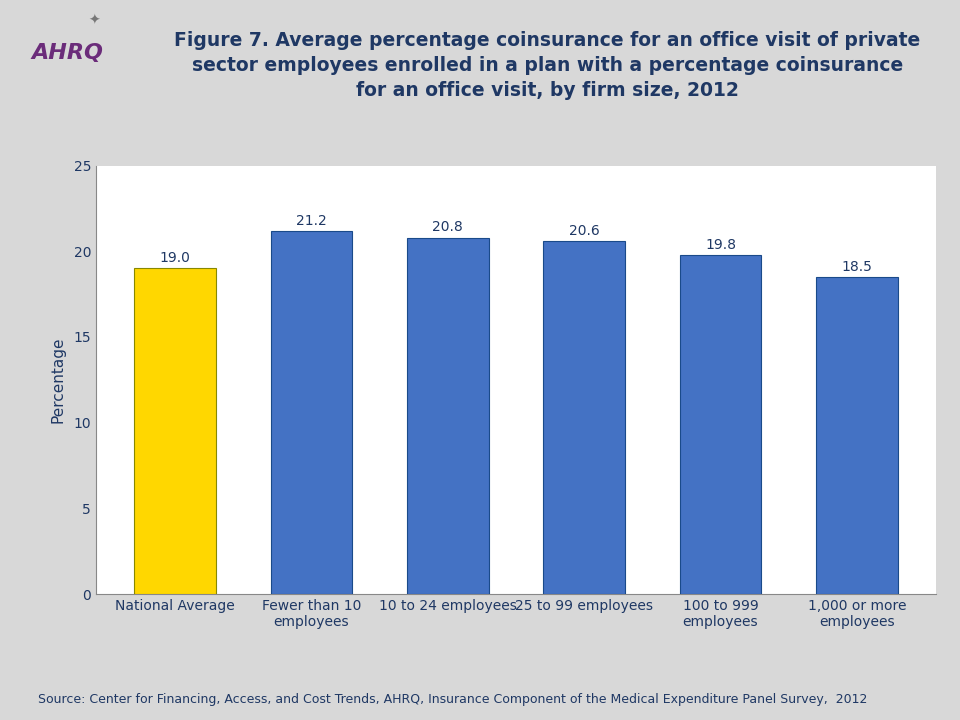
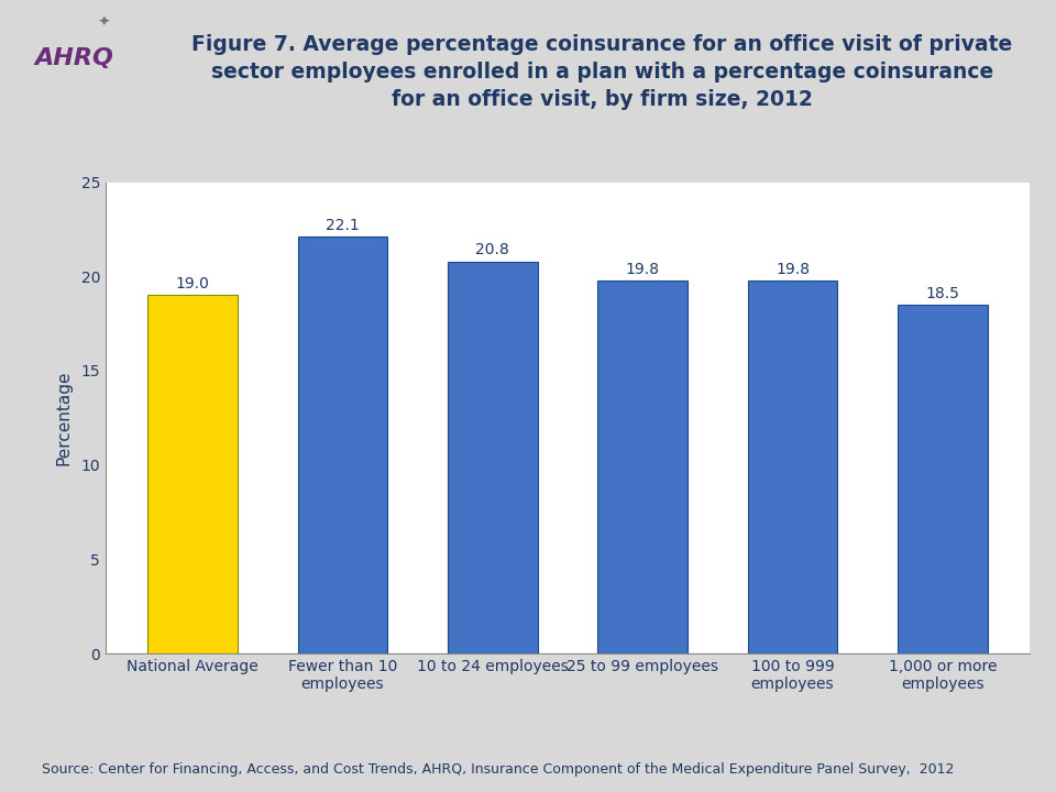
Fewer than 10 employees: 21.2 -> 22.1
25 to 99 employees: 20.6 -> 19.8
